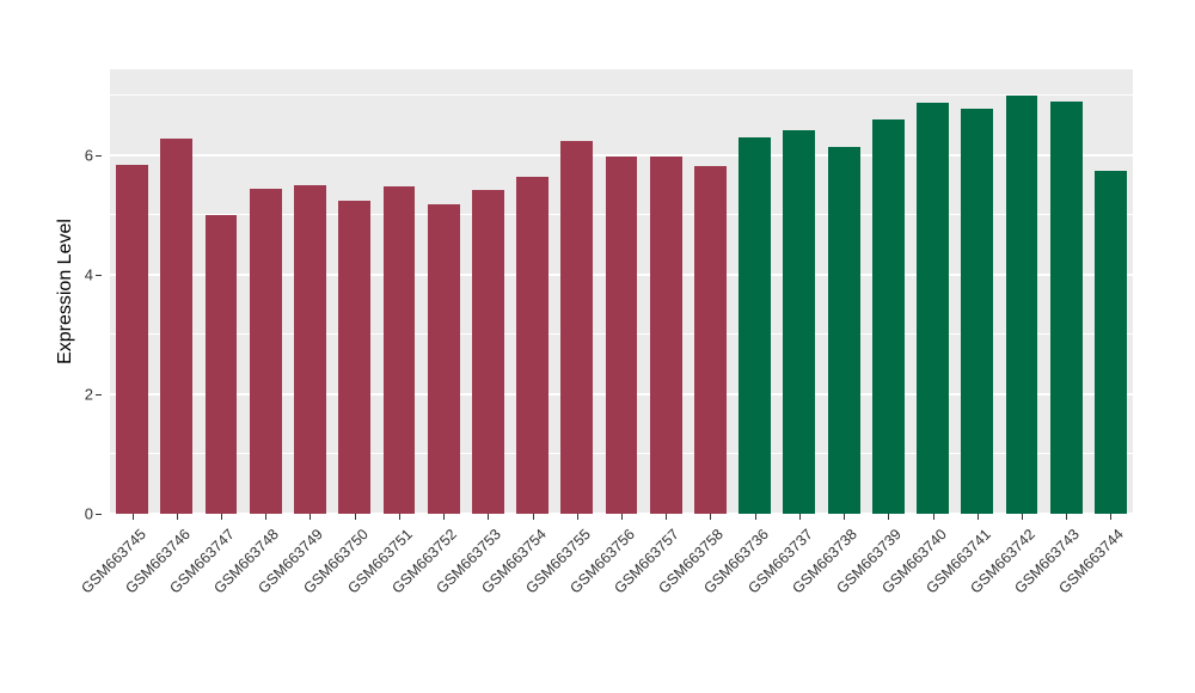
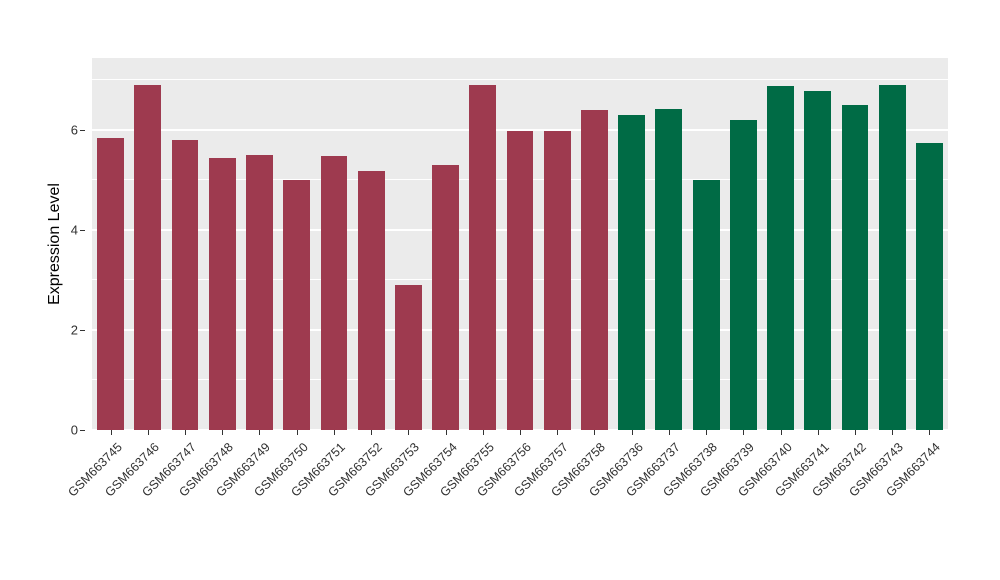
GSM663746: 6.3 -> 6.9
GSM663747: 5.0 -> 5.8
GSM663750: 5.2 -> 5.0
GSM663753: 5.4 -> 2.9
GSM663754: 5.7 -> 5.3
GSM663755: 6.2 -> 6.9
GSM663758: 5.8 -> 6.4
GSM663738: 6.2 -> 5.0
GSM663739: 6.6 -> 6.2
GSM663742: 7.0 -> 6.5
